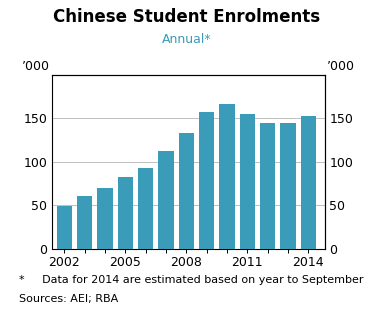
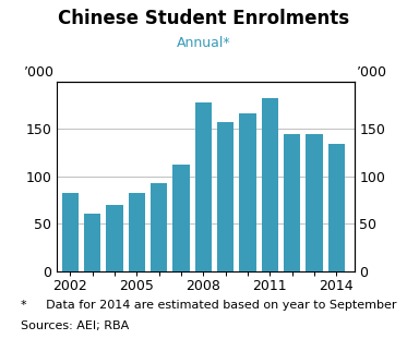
2002: 49 -> 82
2008: 133 -> 178
2011: 155 -> 182
2014: 153 -> 134
